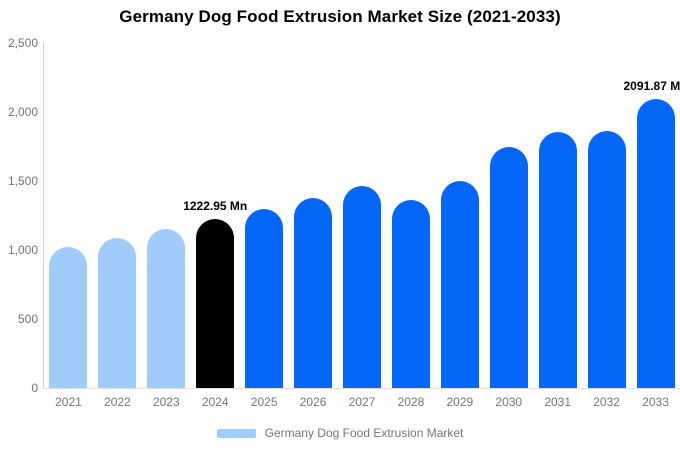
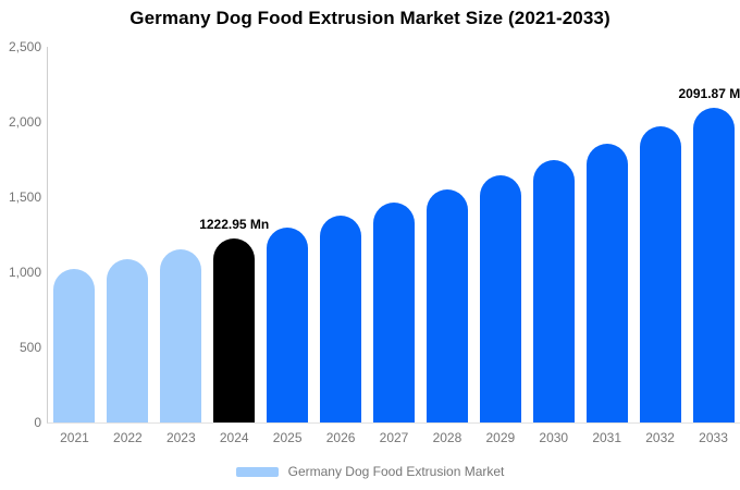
2028: 1360 -> 1550
2029: 1500 -> 1650
2032: 1860 -> 1970
